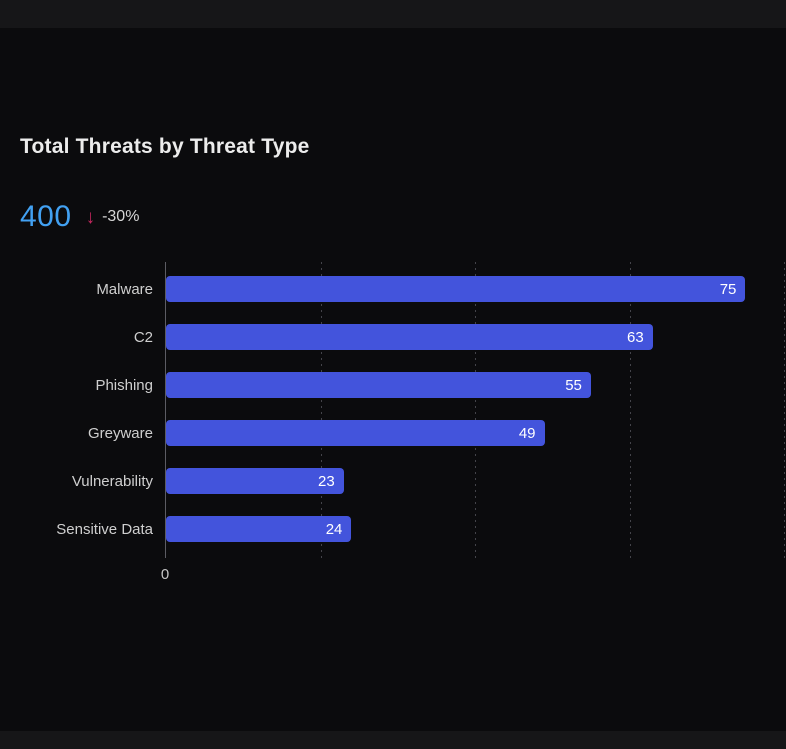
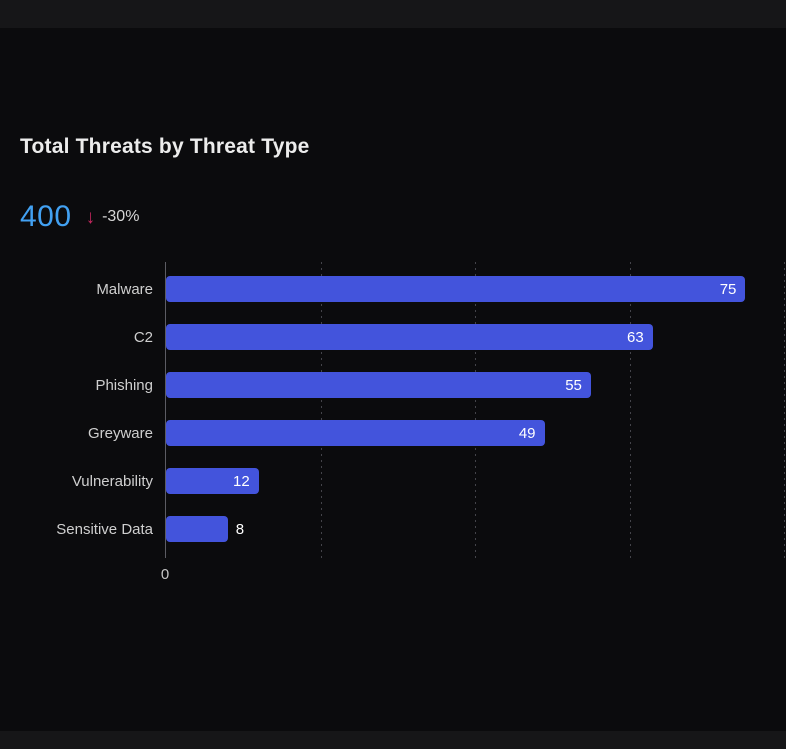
Vulnerability: 23 -> 12
Sensitive Data: 24 -> 8
